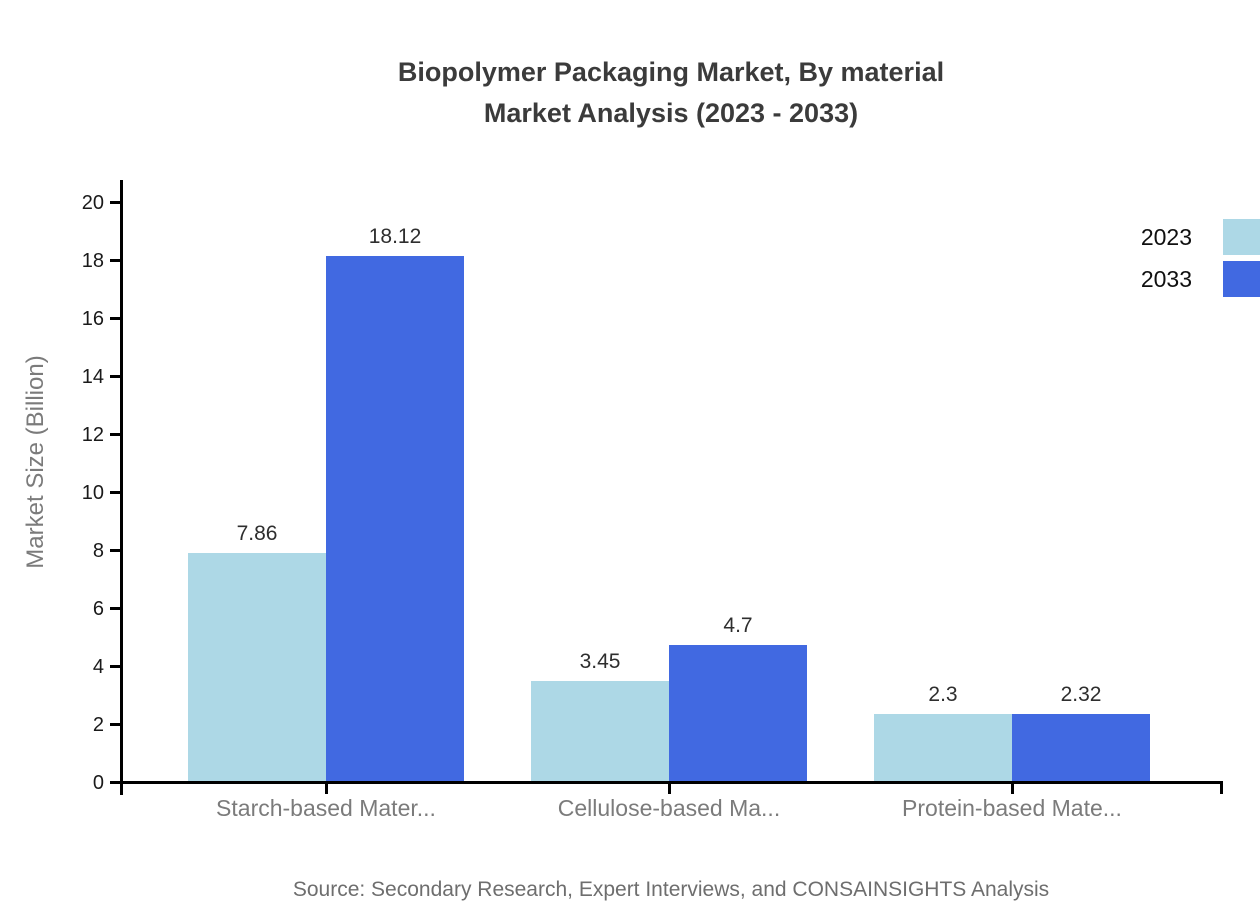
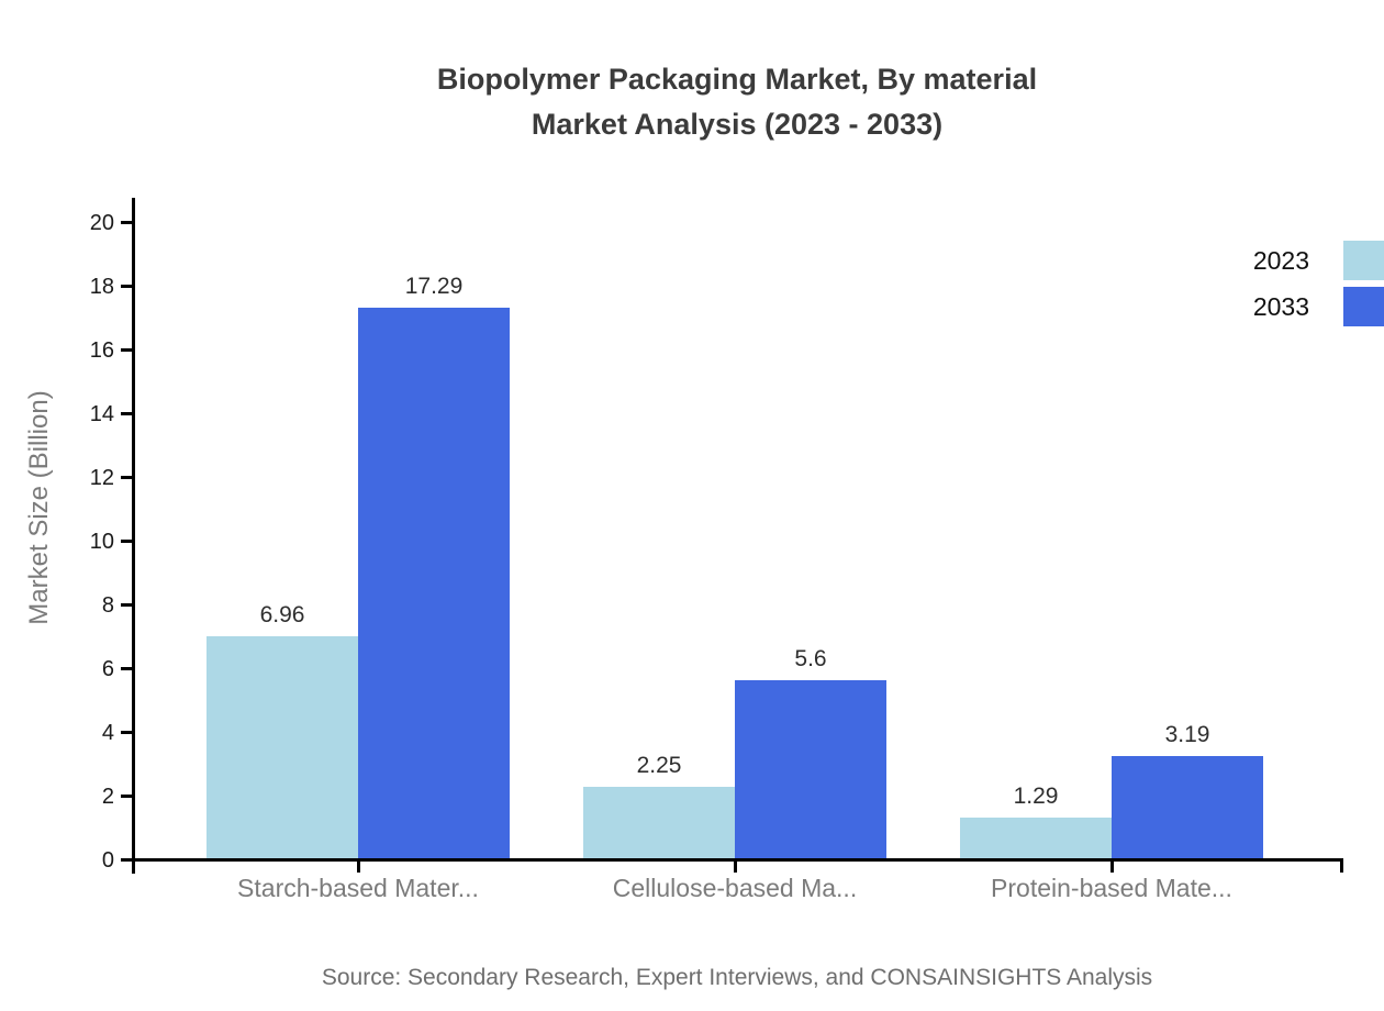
2023/Starch-based Mater...: 7.86 -> 6.96
2033/Starch-based Mater...: 18.12 -> 17.29
2023/Cellulose-based Ma...: 3.45 -> 2.25
2033/Cellulose-based Ma...: 4.7 -> 5.6
2023/Protein-based Mate...: 2.3 -> 1.29
2033/Protein-based Mate...: 2.32 -> 3.19
